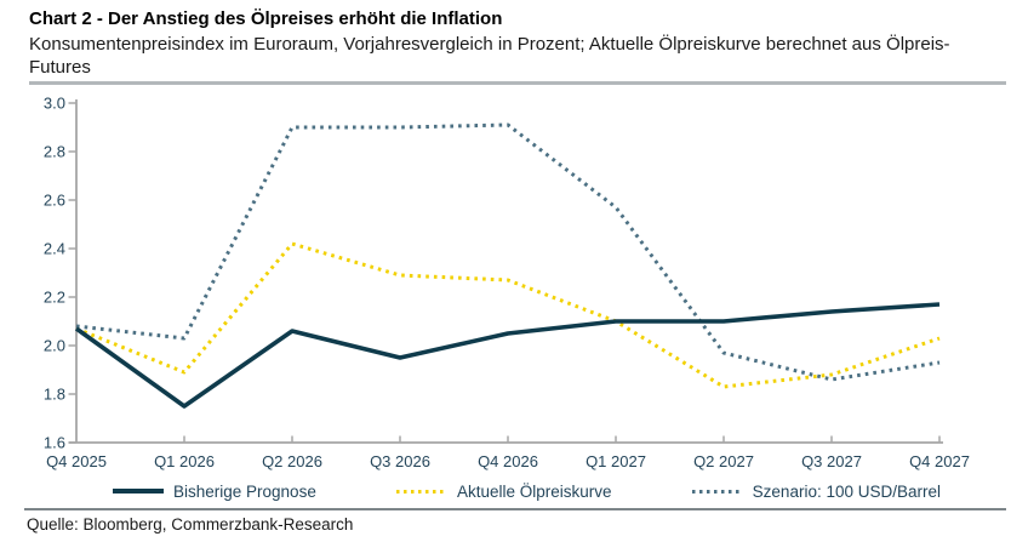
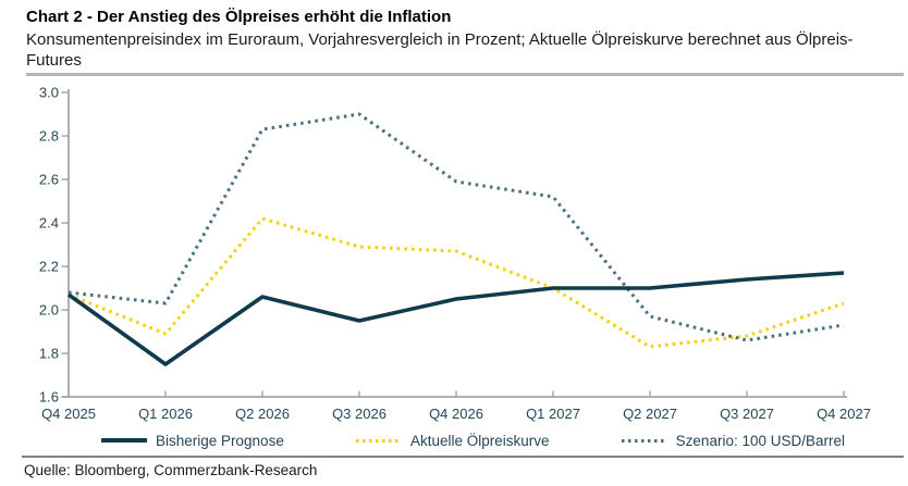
Szenario: 100 USD/Barrel/Q2 2026: 2.90 -> 2.83
Szenario: 100 USD/Barrel/Q4 2026: 2.91 -> 2.59
Szenario: 100 USD/Barrel/Q1 2027: 2.57 -> 2.52
